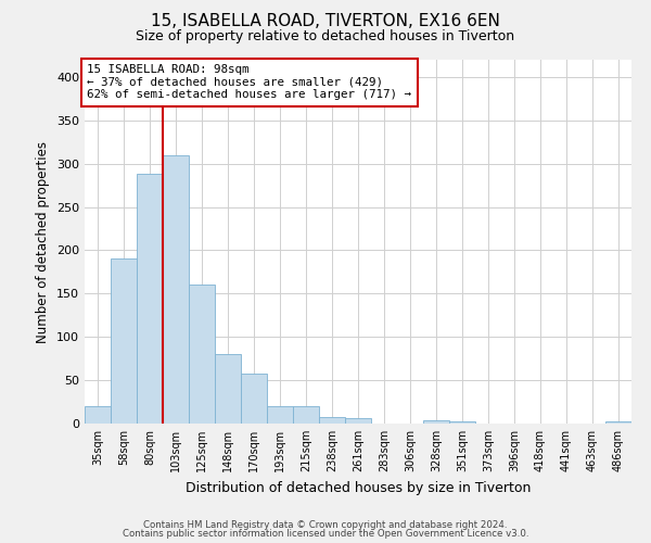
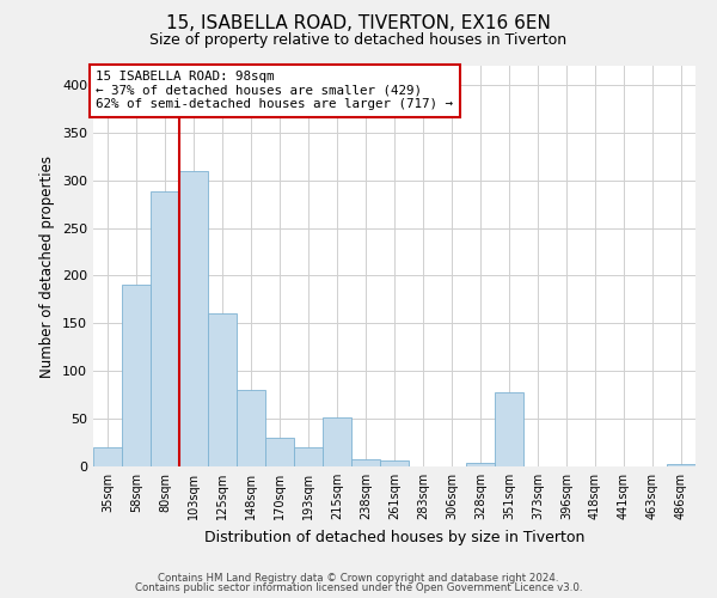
170sqm: 58 -> 30
215sqm: 20 -> 52
351sqm: 2 -> 78
